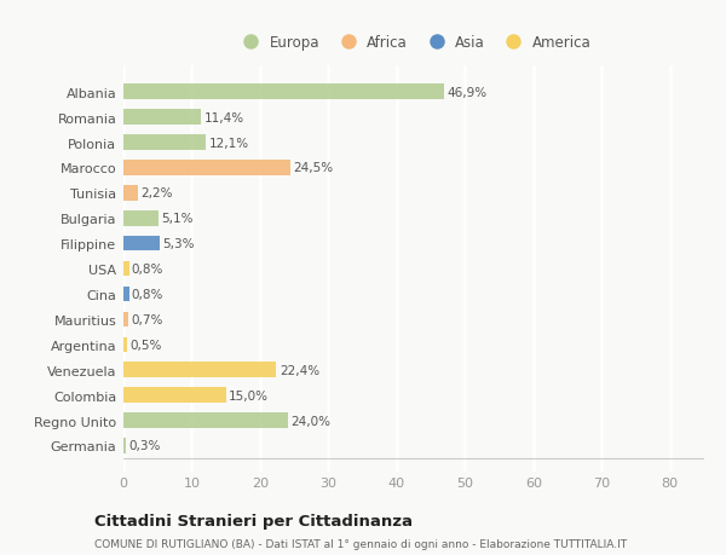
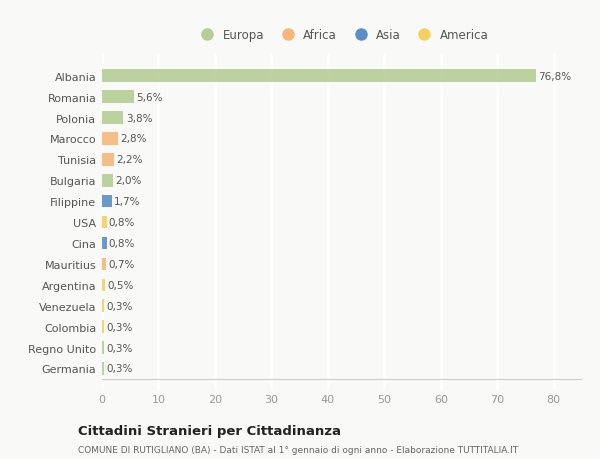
Albania: 46,9% -> 76,8%
Romania: 11,4% -> 5,6%
Polonia: 12,1% -> 3,8%
Marocco: 24,5% -> 2,8%
Bulgaria: 5,1% -> 2,0%
Filippine: 5,3% -> 1,7%
Venezuela: 22,4% -> 0,3%
Colombia: 15,0% -> 0,3%
Regno Unito: 24,0% -> 0,3%
